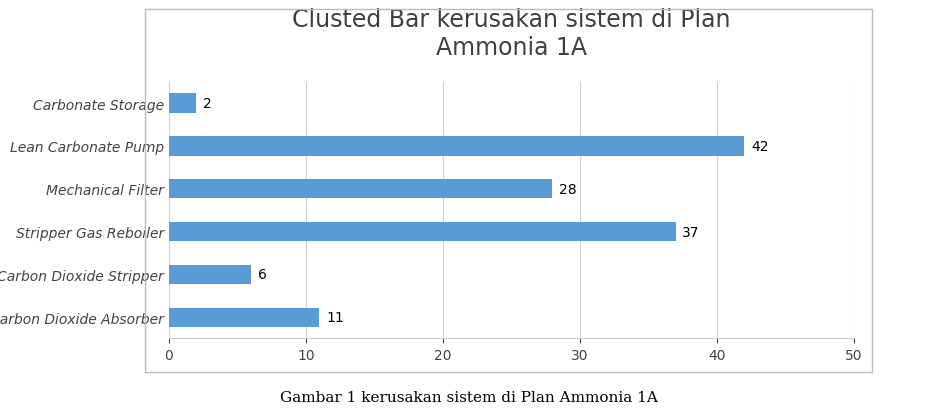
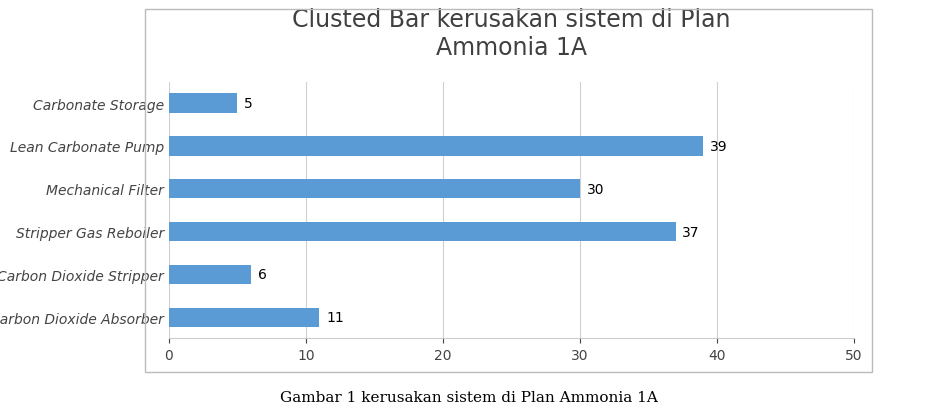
Carbonate Storage: 2 -> 5
Lean Carbonate Pump: 42 -> 39
Mechanical Filter: 28 -> 30
